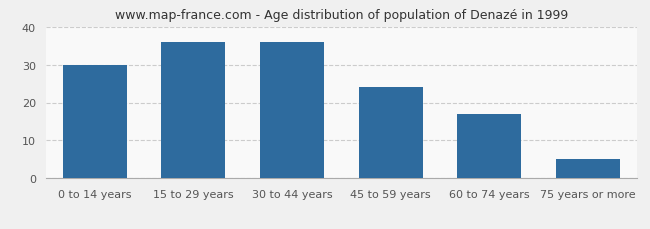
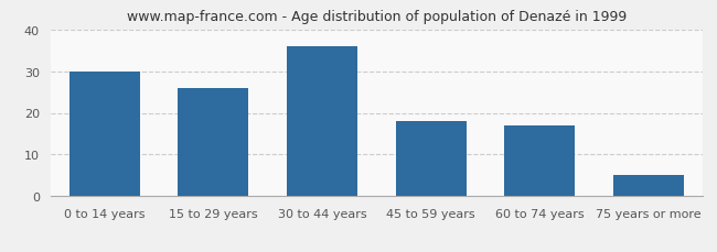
15 to 29 years: 36 -> 26
45 to 59 years: 24 -> 18
